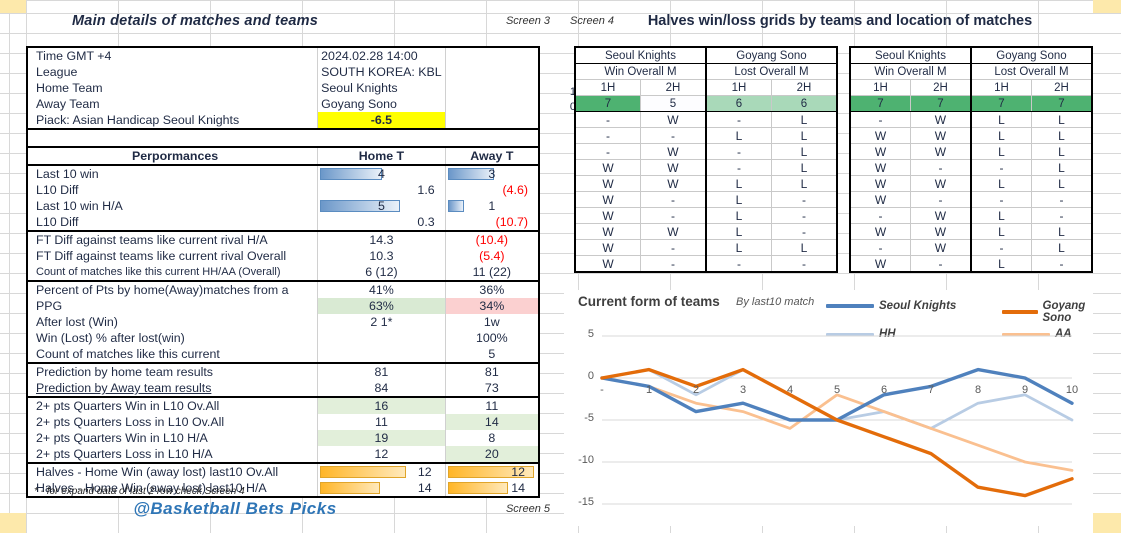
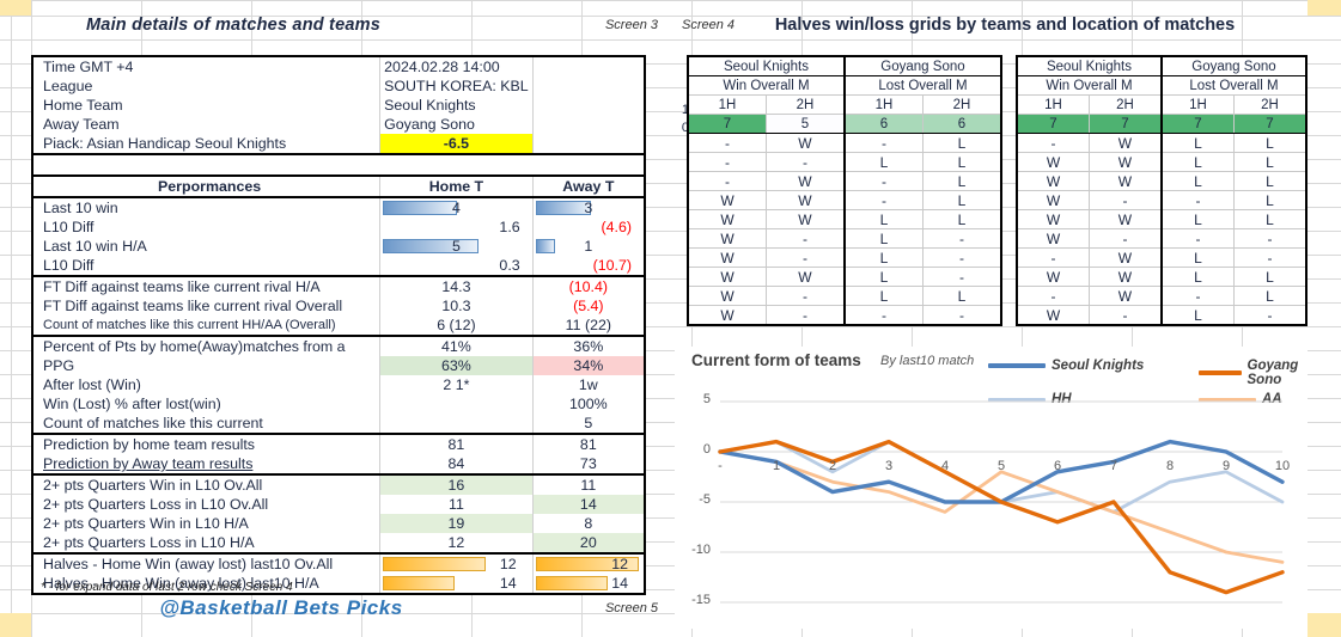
Goyang Sono/7: -9 -> -5
Goyang Sono/8: -13 -> -12
